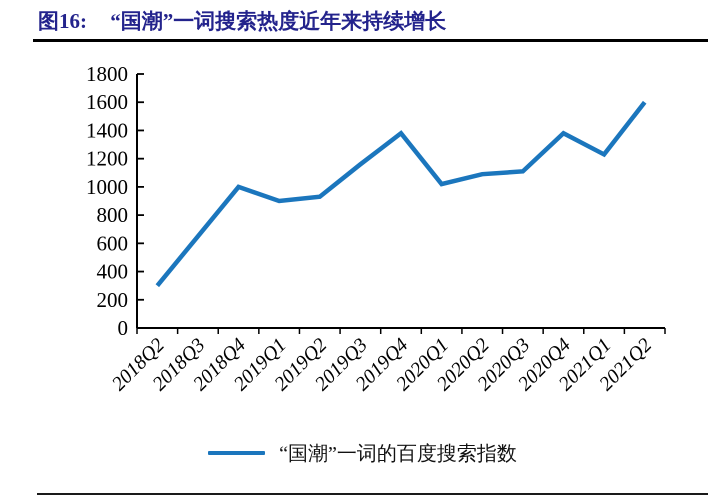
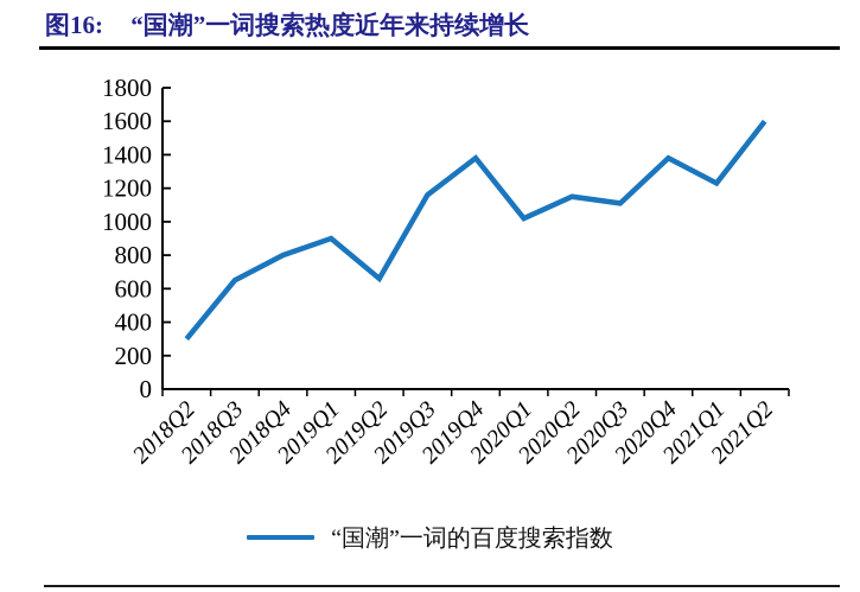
2018Q4: 1000 -> 800
2019Q2: 930 -> 660
2020Q2: 1090 -> 1150
